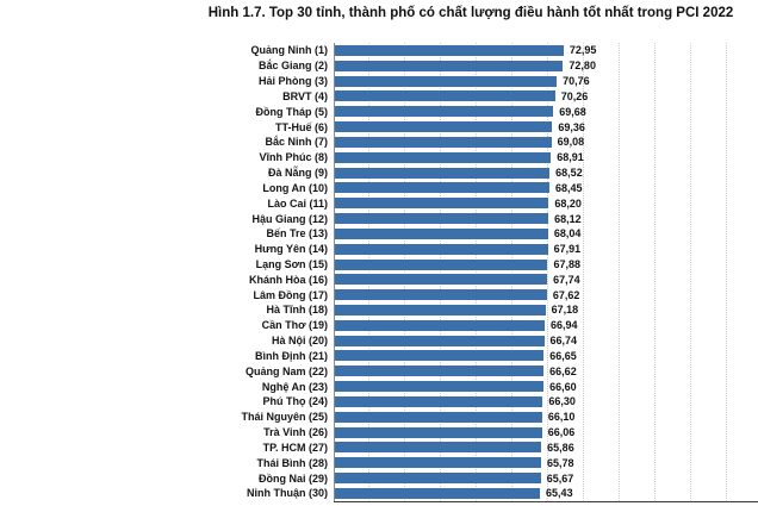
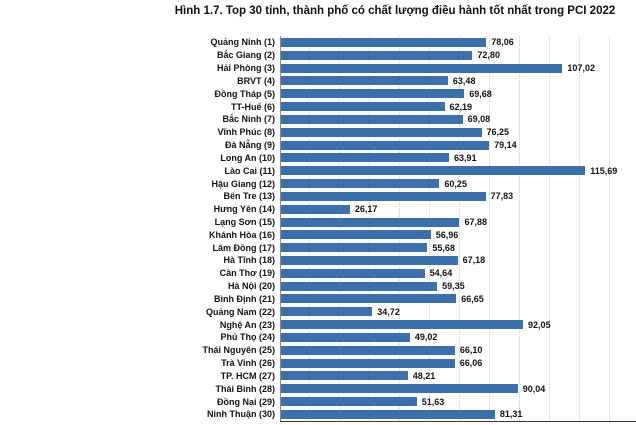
Quảng Ninh (1): 72,95 -> 78,06
Hải Phòng (3): 70,76 -> 107,02
BRVT (4): 70,26 -> 63,48
TT-Huế (6): 69,36 -> 62,19
Vĩnh Phúc (8): 68,91 -> 76,25
Đà Nẵng (9): 68,52 -> 79,14
Long An (10): 68,45 -> 63,91
Lào Cai (11): 68,20 -> 115,69
Hậu Giang (12): 68,12 -> 60,25
Bến Tre (13): 68,04 -> 77,83
Hưng Yên (14): 67,91 -> 26,17
Khánh Hòa (16): 67,74 -> 56,96
Lâm Đồng (17): 67,62 -> 55,68
Cần Thơ (19): 66,94 -> 54,64
Hà Nội (20): 66,74 -> 59,35
Quảng Nam (22): 66,62 -> 34,72
Nghệ An (23): 66,60 -> 92,05
Phú Thọ (24): 66,30 -> 49,02
TP. HCM (27): 65,86 -> 48,21
Thái Bình (28): 65,78 -> 90,04
Đồng Nai (29): 65,67 -> 51,63
Ninh Thuận (30): 65,43 -> 81,31
